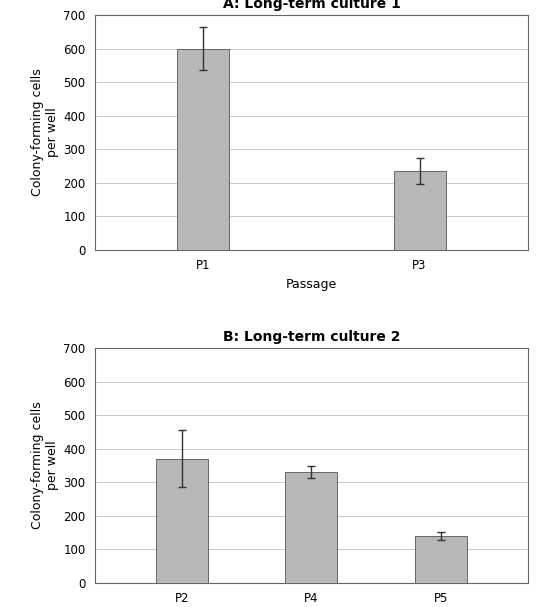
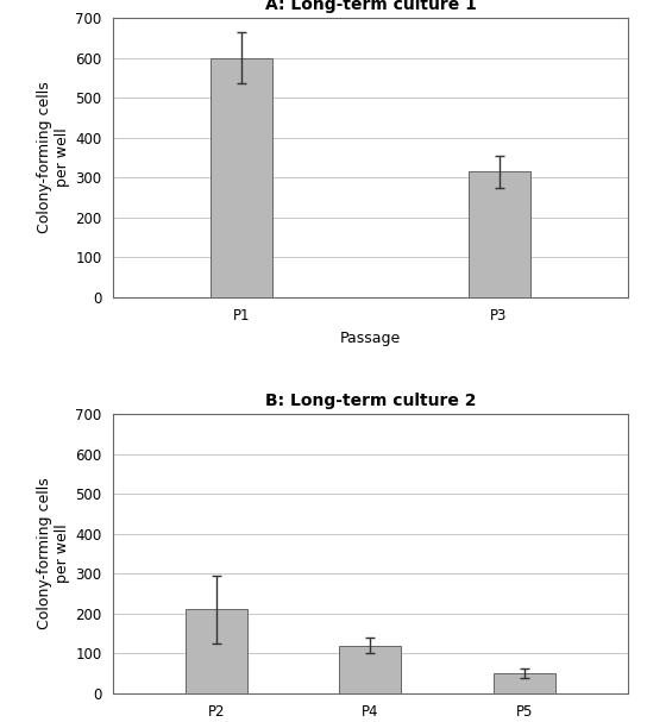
P3: 235 -> 315
B: Long-term culture 2/P2: 370 -> 210
B: Long-term culture 2/P4: 330 -> 120
B: Long-term culture 2/P5: 140 -> 50
